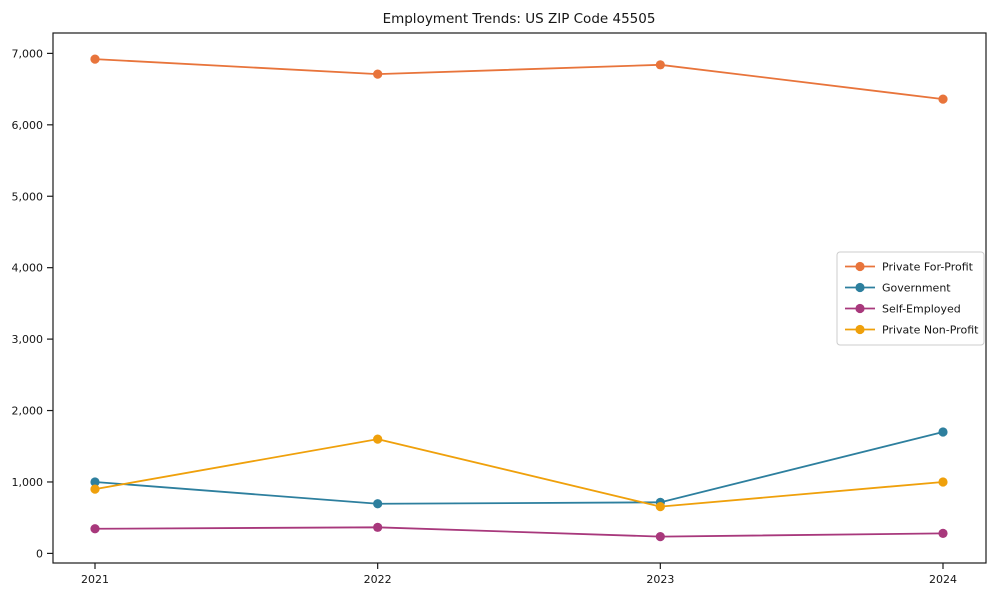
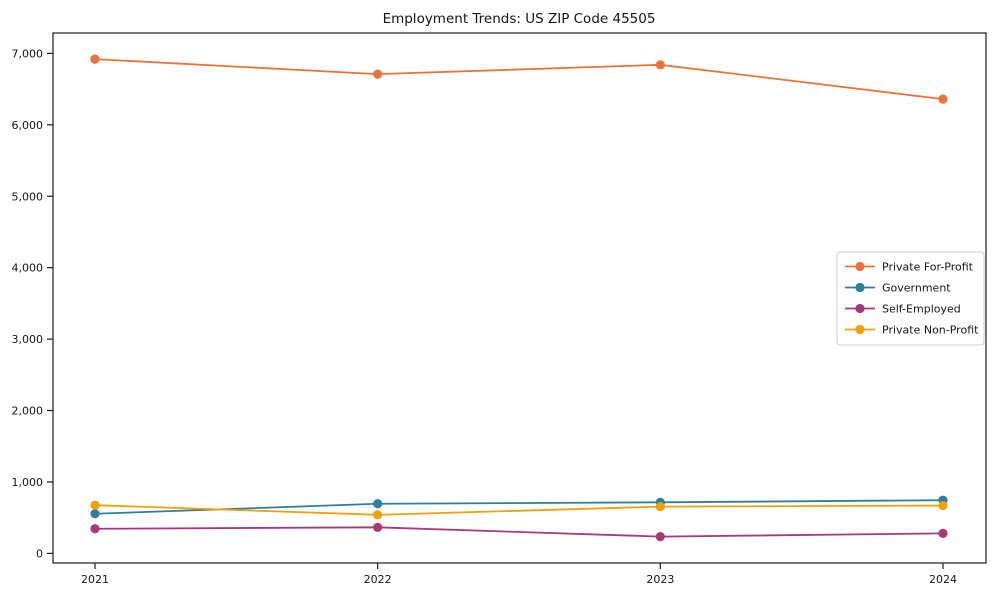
Government/2021: 1000 -> 600
Private Non-Profit/2021: 900 -> 700
Private Non-Profit/2022: 1600 -> 500
Government/2024: 1700 -> 700
Private Non-Profit/2024: 1000 -> 700
